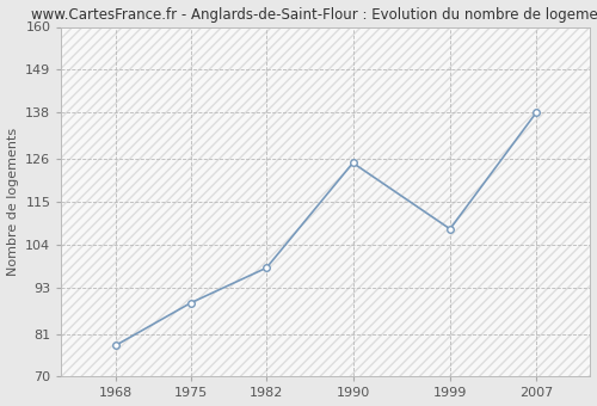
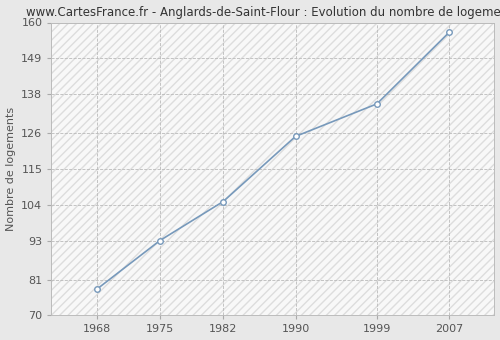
1975: 89 -> 93
1982: 98 -> 105
1999: 108 -> 135
2007: 138 -> 157
